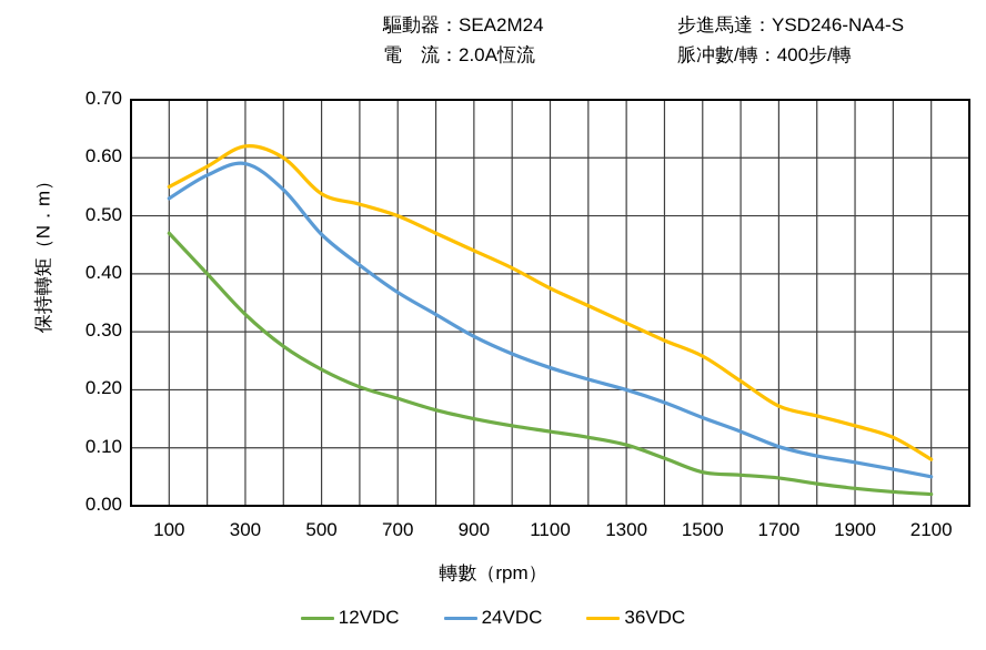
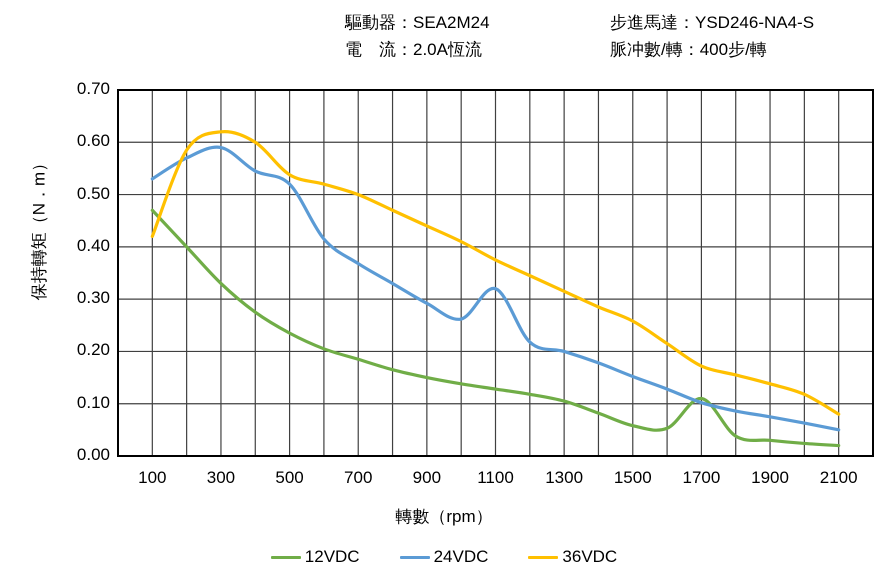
36VDC/100: 0.55 -> 0.42
24VDC/500: 0.47 -> 0.52
24VDC/1100: 0.24 -> 0.32
12VDC/1700: 0.05 -> 0.11
